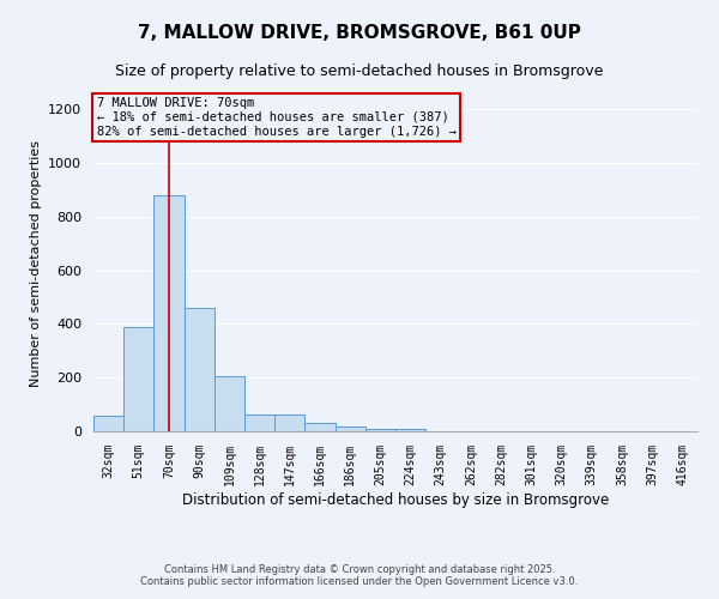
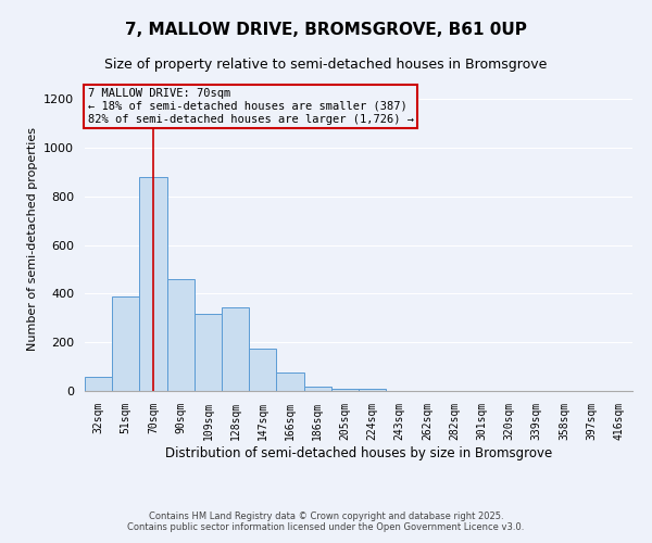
109sqm: 205 -> 315
128sqm: 63 -> 345
147sqm: 63 -> 175
166sqm: 30 -> 75
